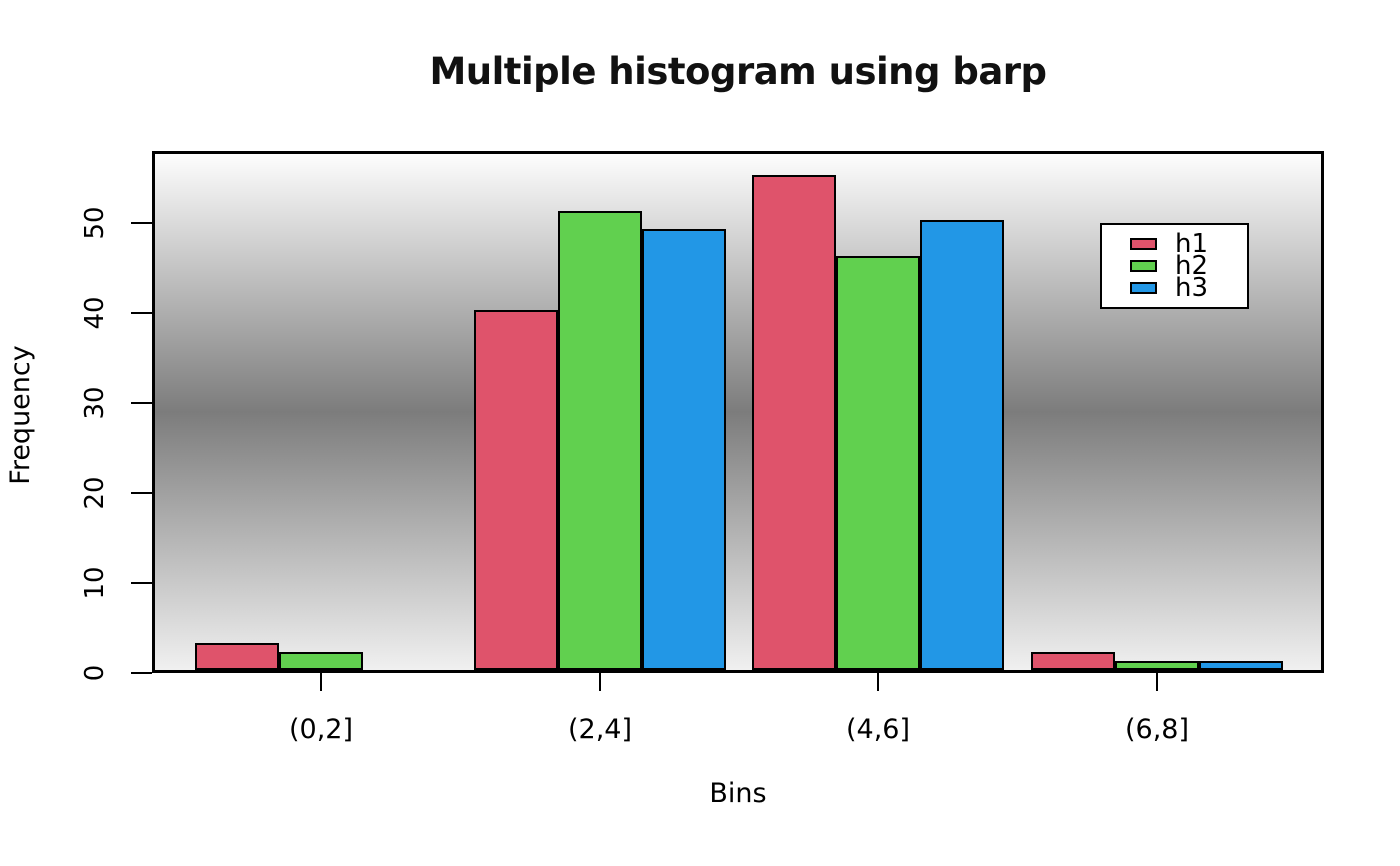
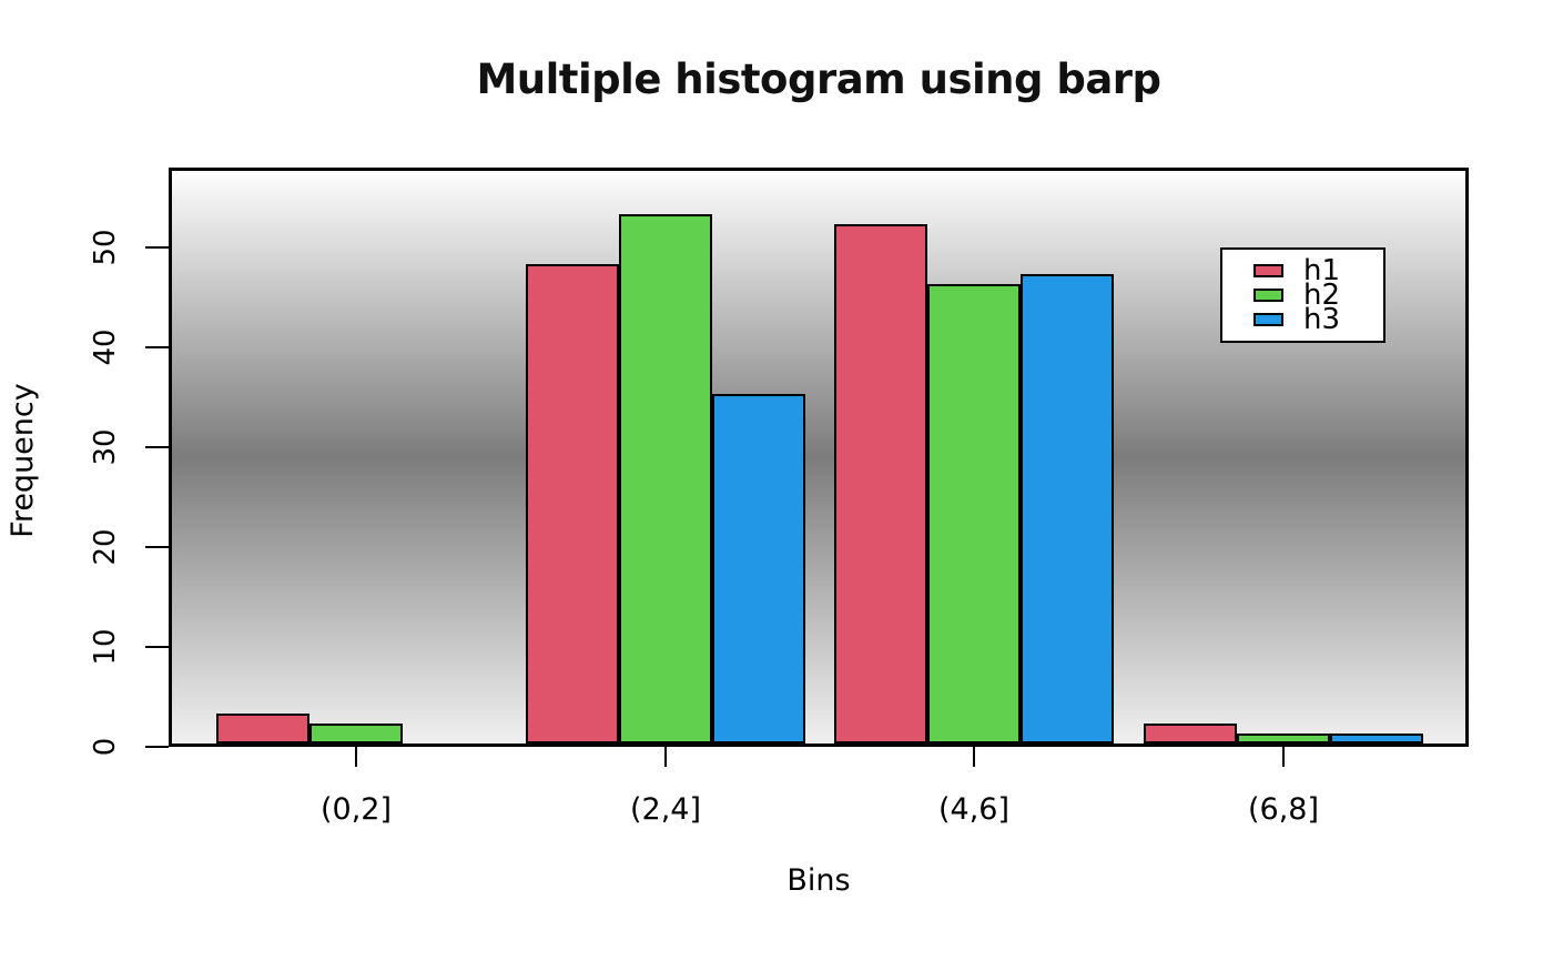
h1/(2,4]: 40 -> 48
h2/(2,4]: 51 -> 53
h3/(2,4]: 49 -> 35
h1/(4,6]: 55 -> 52
h3/(4,6]: 50 -> 47
